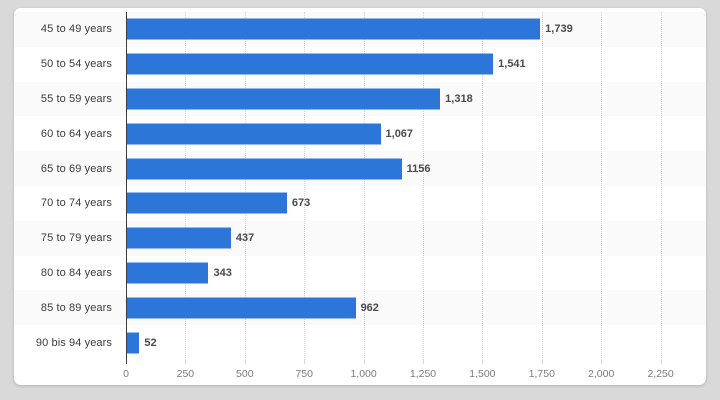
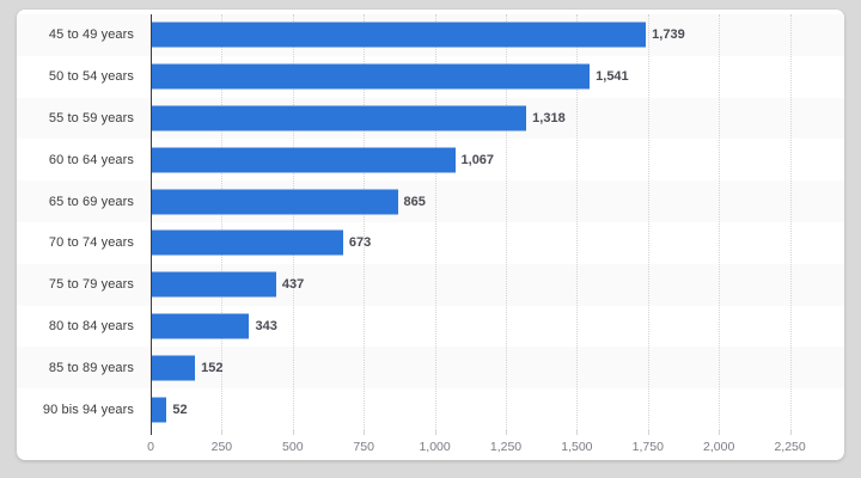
65 to 69 years: 1156 -> 865
85 to 89 years: 962 -> 152
